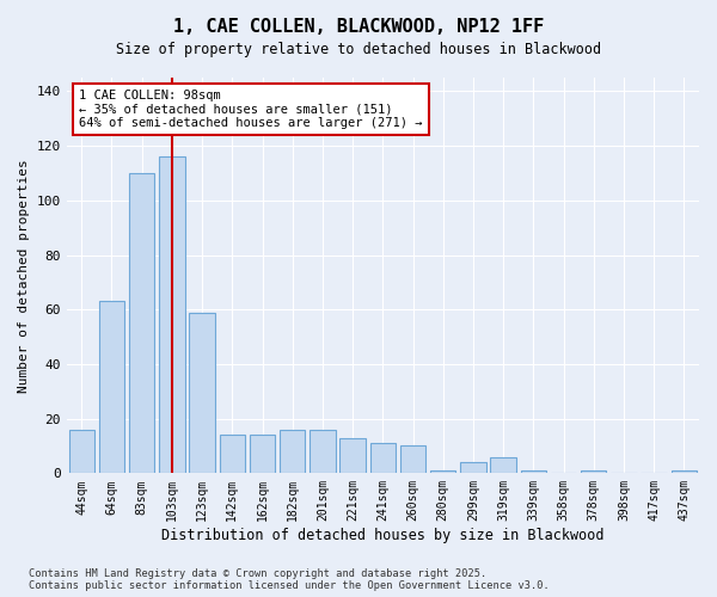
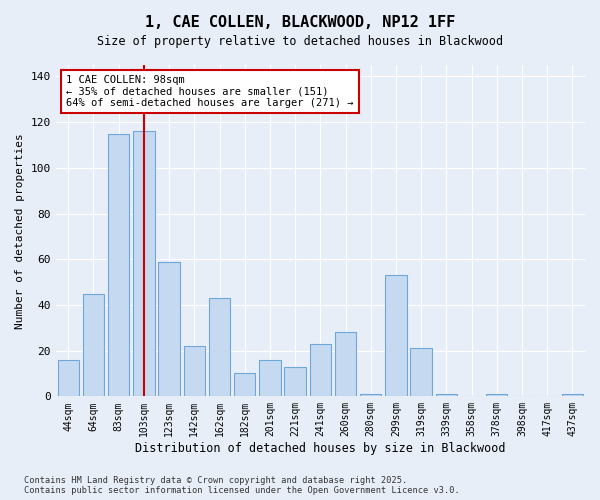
64sqm: 63 -> 45
83sqm: 110 -> 115
142sqm: 14 -> 22
162sqm: 14 -> 43
182sqm: 16 -> 10
241sqm: 11 -> 23
260sqm: 10 -> 28
299sqm: 4 -> 53
319sqm: 6 -> 21
